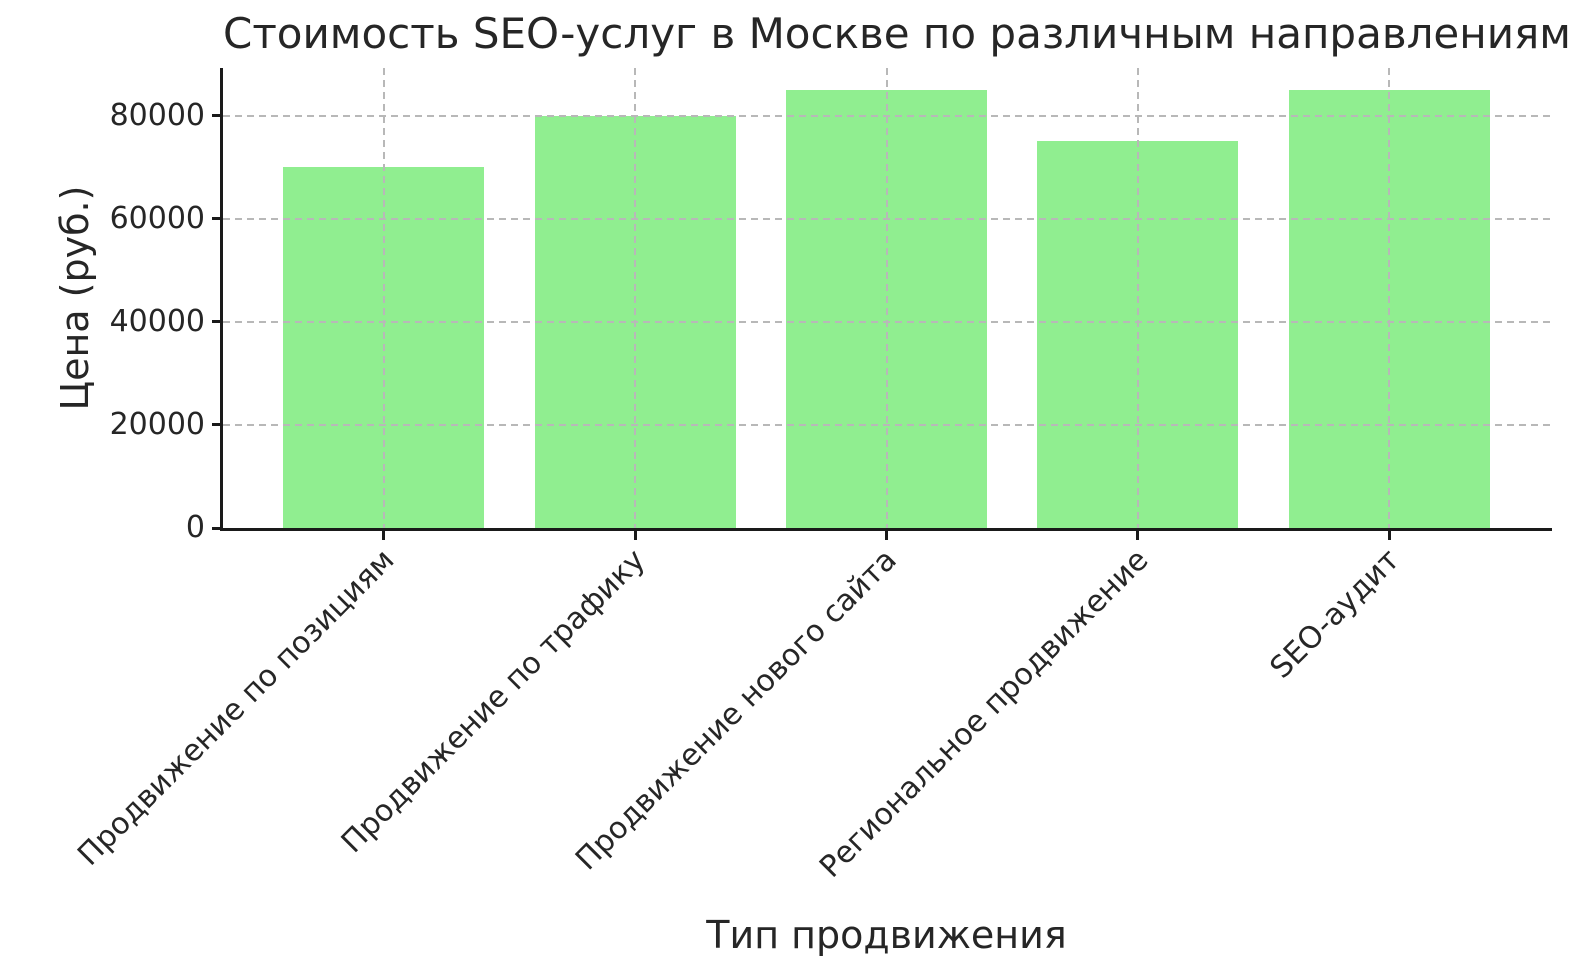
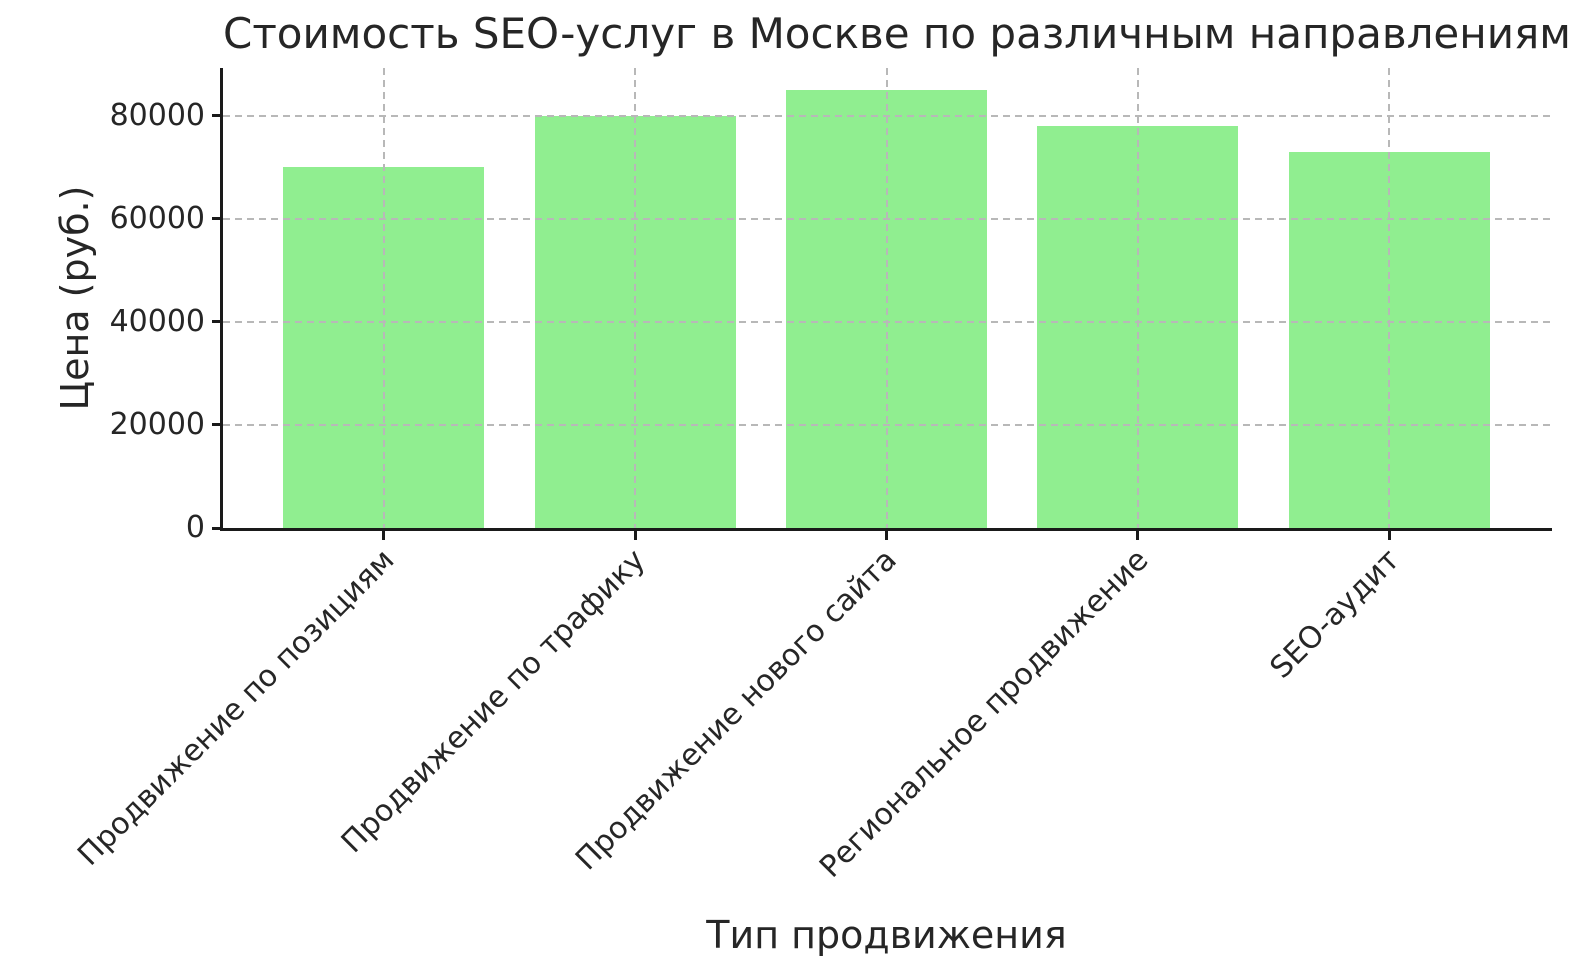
Региональное продвижение: 75000 -> 78000
SEO-аудит: 85000 -> 73000
